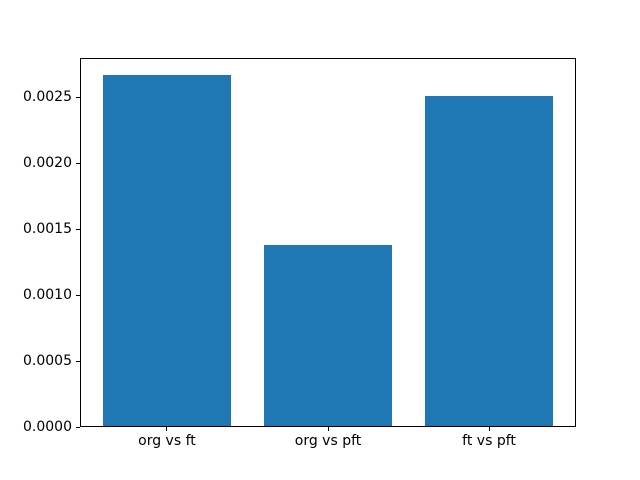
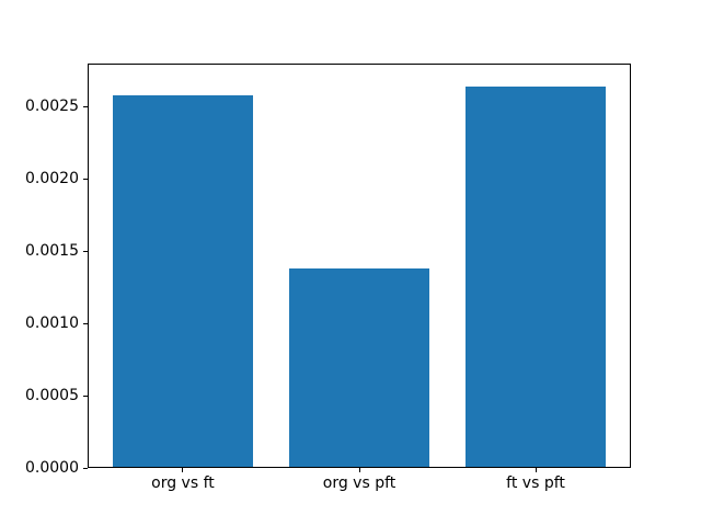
org vs ft: 0.00267 -> 0.00258
ft vs pft: 0.00251 -> 0.00264
